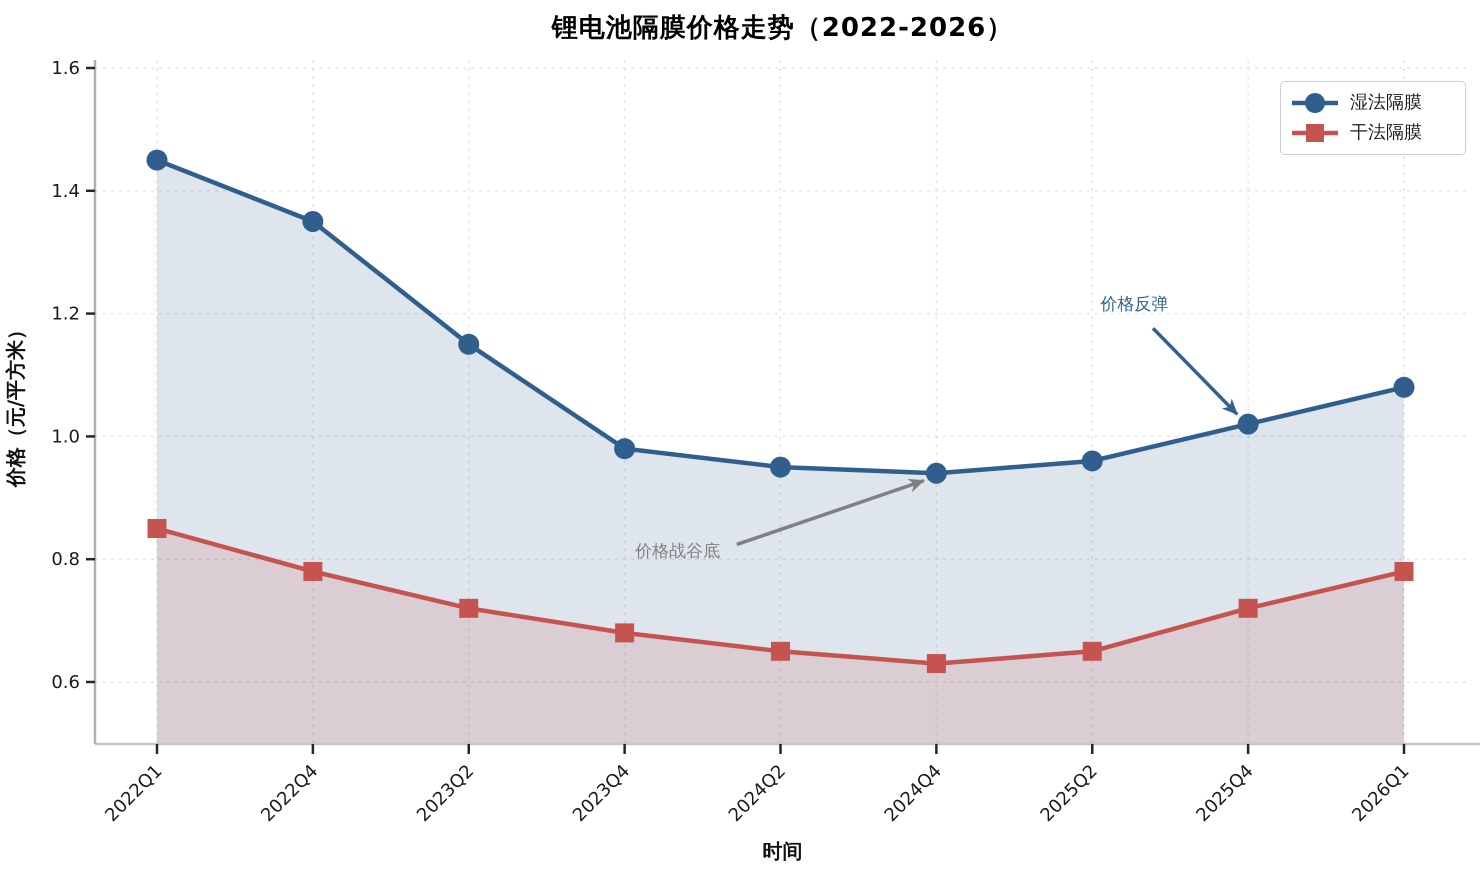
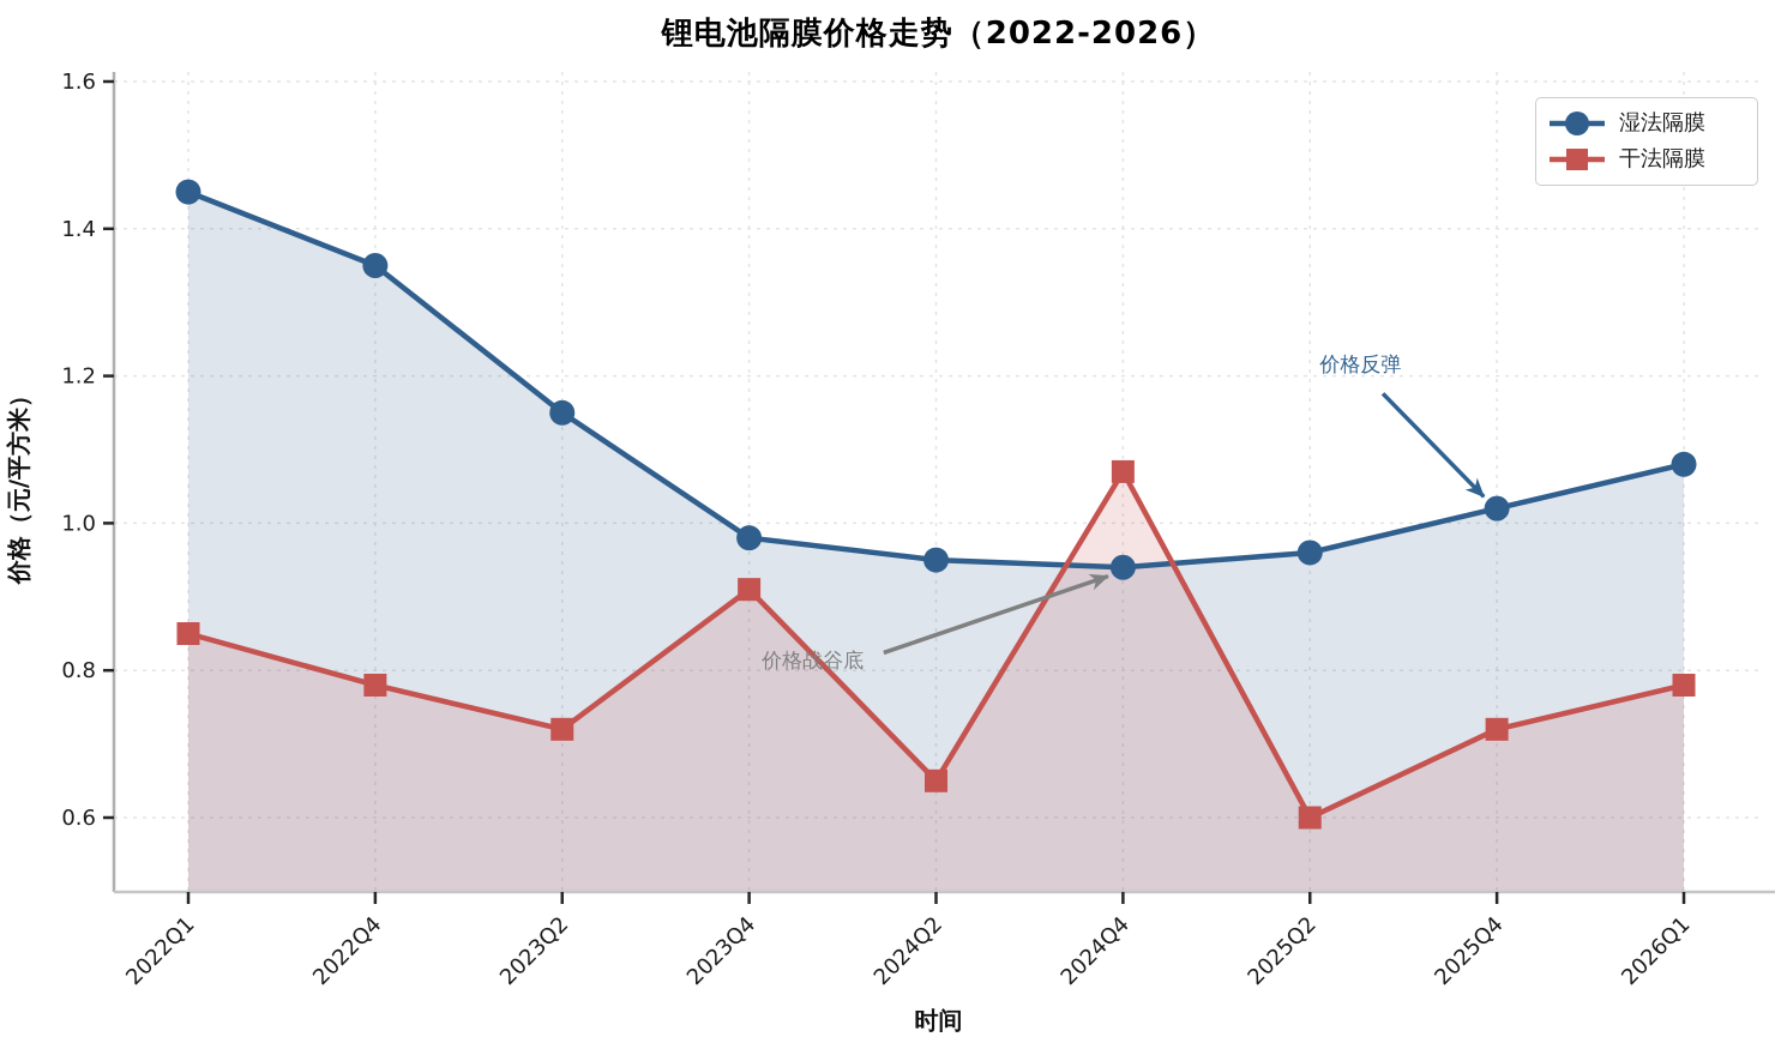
干法隔膜/2023Q4: 0.68 -> 0.91
干法隔膜/2024Q4: 0.63 -> 1.07
干法隔膜/2025Q2: 0.65 -> 0.60
